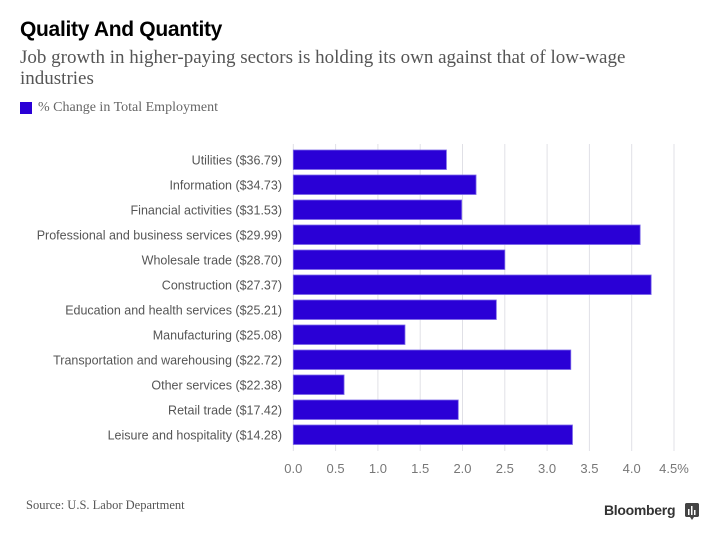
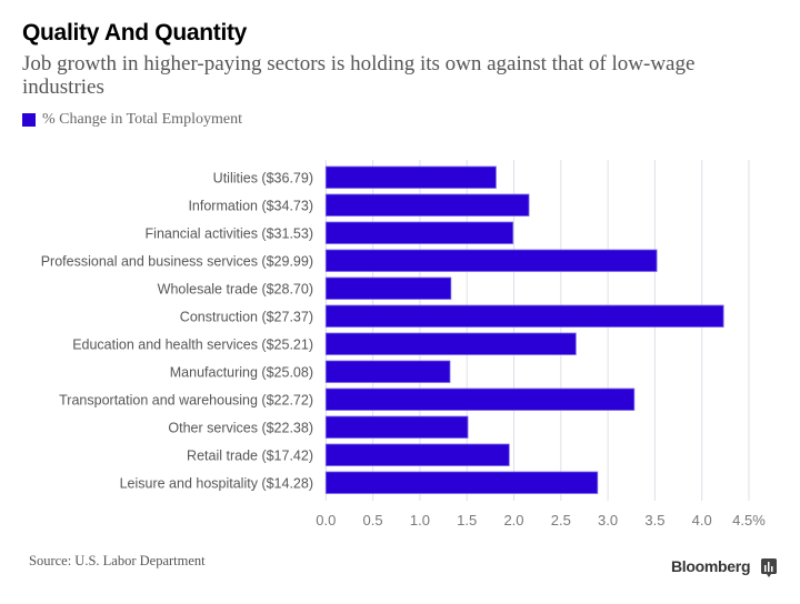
Professional and business services ($29.99): 4.1% -> 3.5%
Wholesale trade ($28.70): 2.5% -> 1.3%
Education and health services ($25.21): 2.4% -> 2.7%
Other services ($22.38): 0.6% -> 1.5%
Leisure and hospitality ($14.28): 3.3% -> 2.9%
